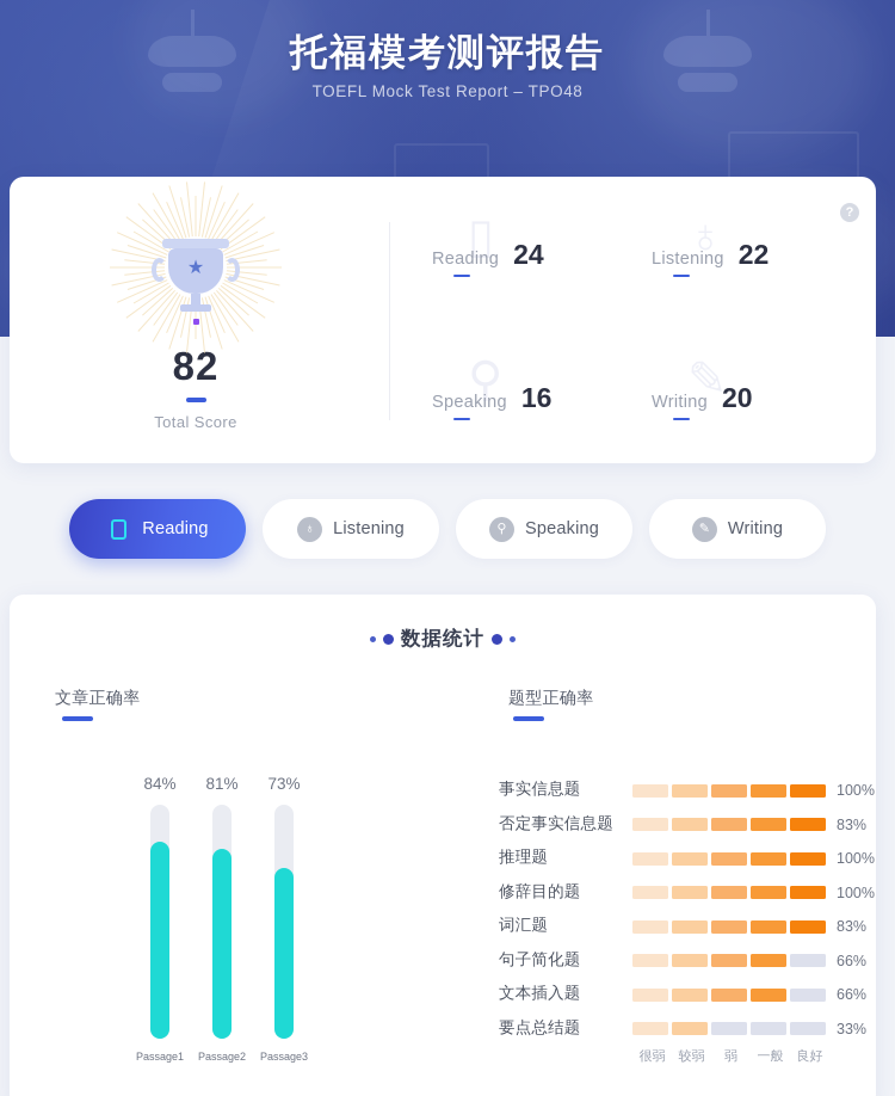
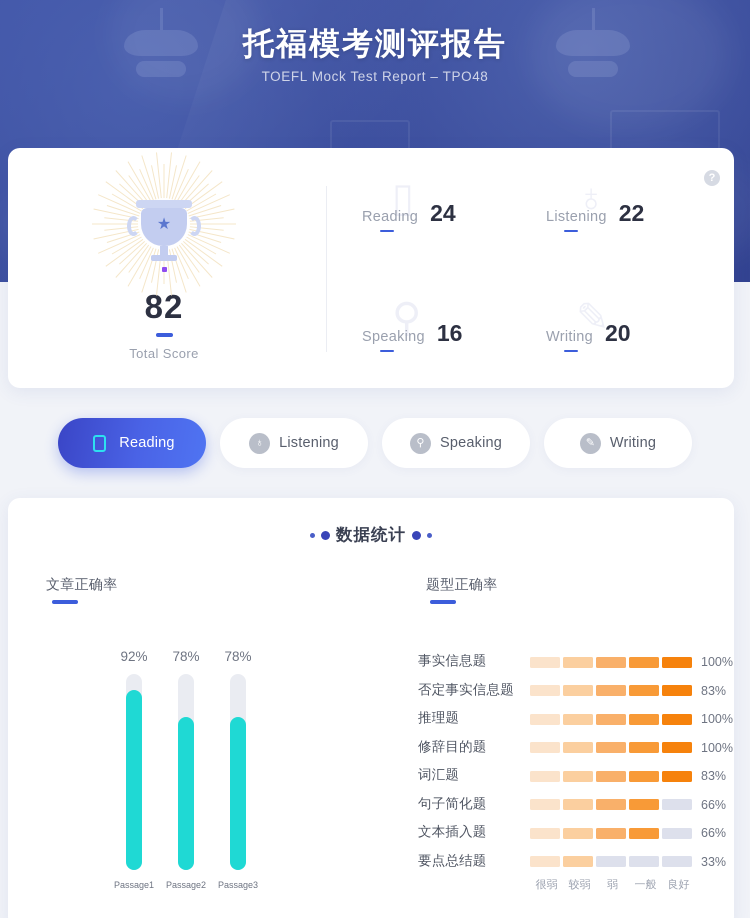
文章正确率/Passage1: 84% -> 92%
文章正确率/Passage2: 81% -> 78%
文章正确率/Passage3: 73% -> 78%
